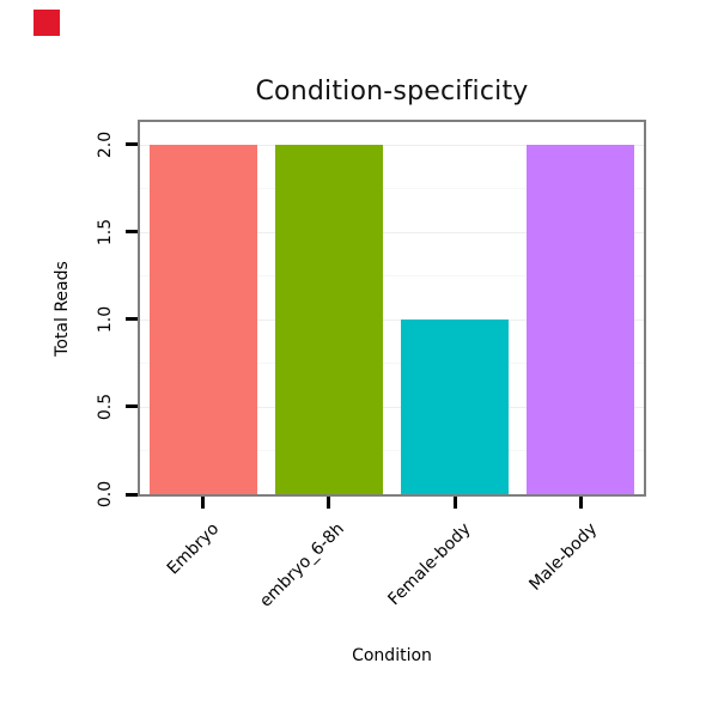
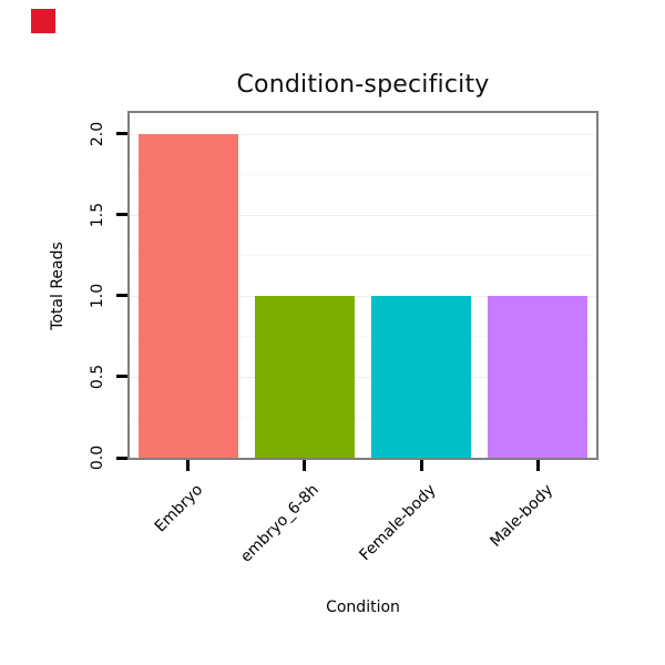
embryo_6-8h: 2 -> 1
Male-body: 2 -> 1
